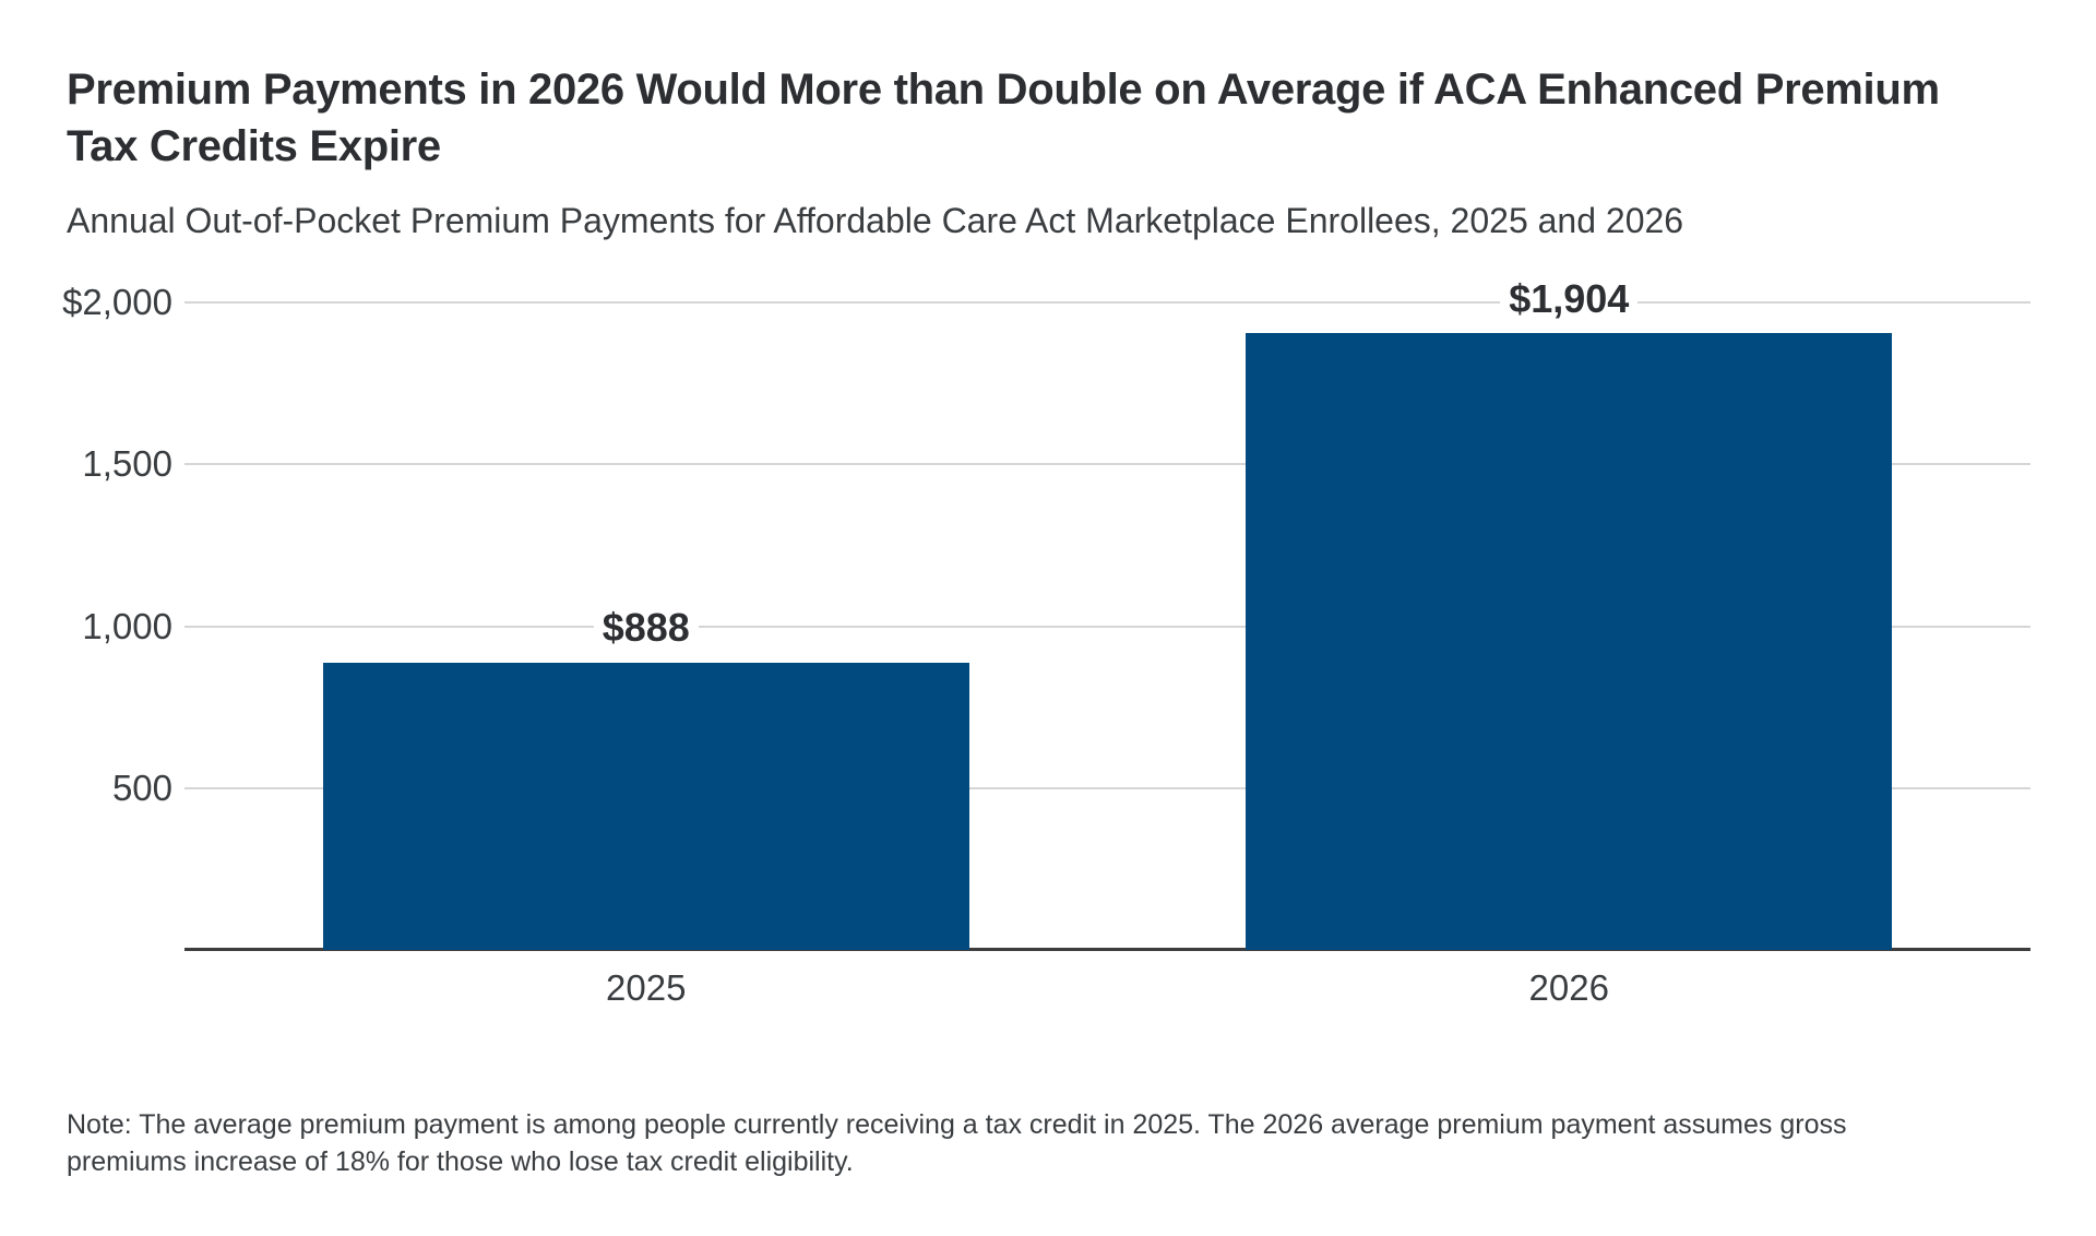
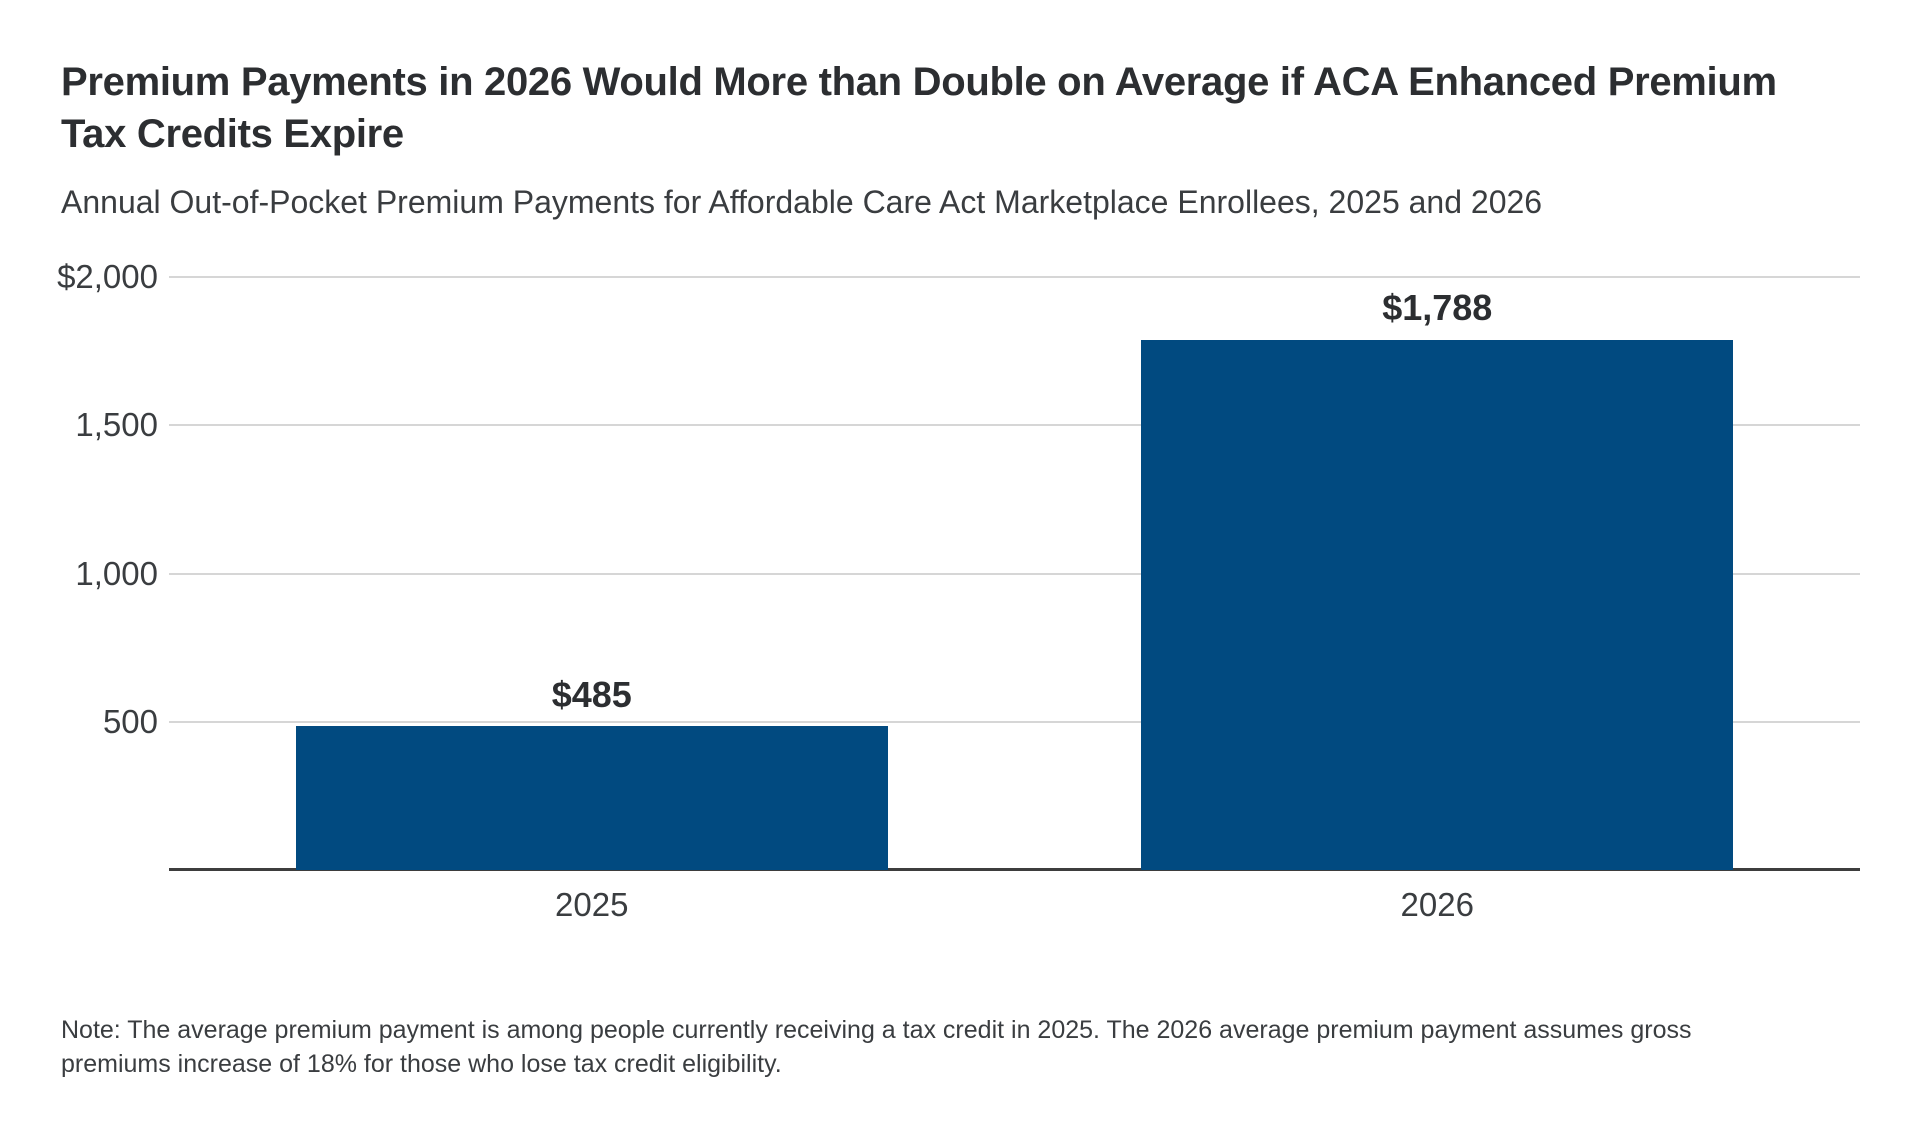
2025: $888 -> $485
2026: $1,904 -> $1,788
